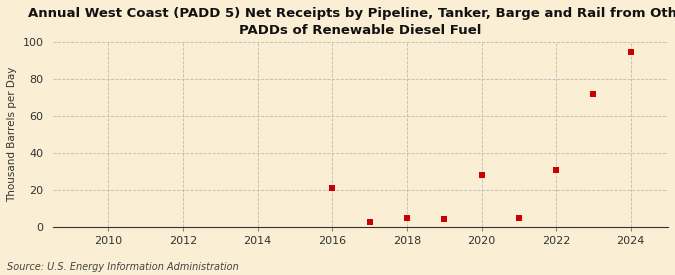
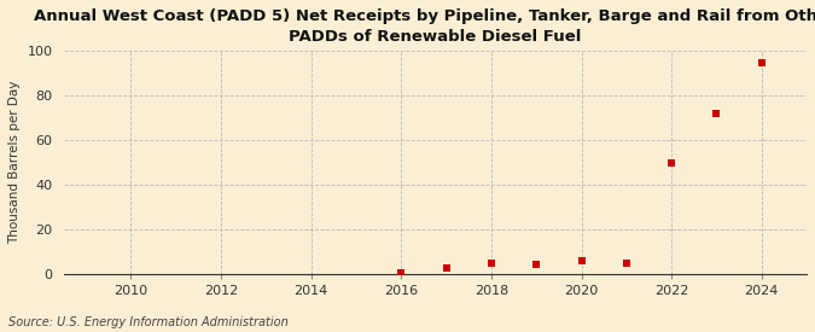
2016: 21 -> 0
2020: 28 -> 6
2022: 31 -> 50
